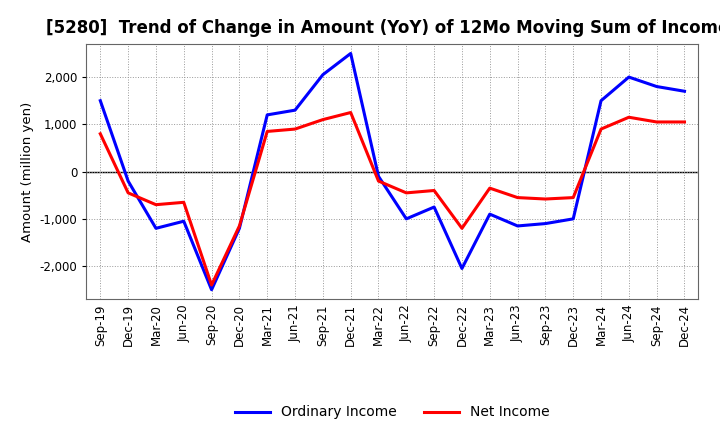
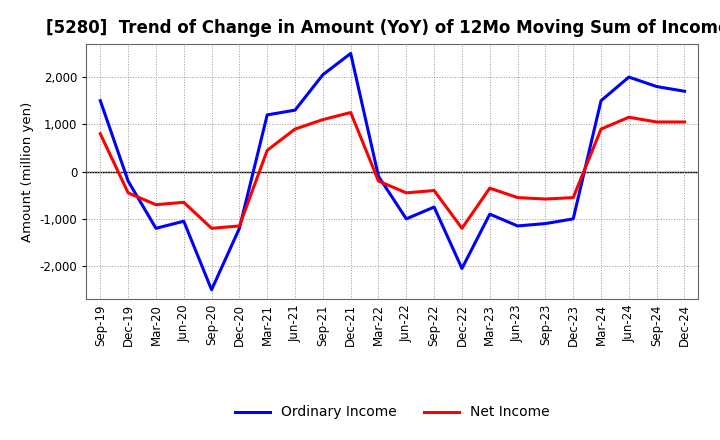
Net Income/Sep-20: -2,400 -> -1,200
Net Income/Mar-21: 850 -> 450
